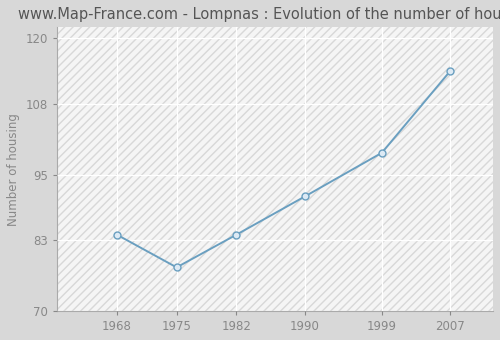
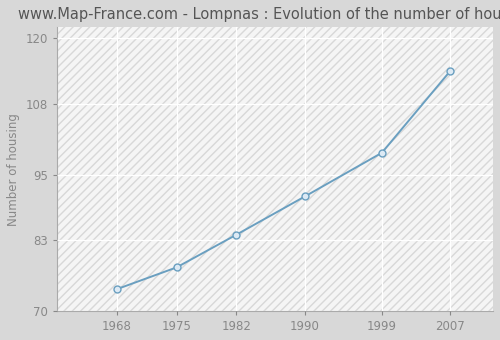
1968: 84 -> 74
